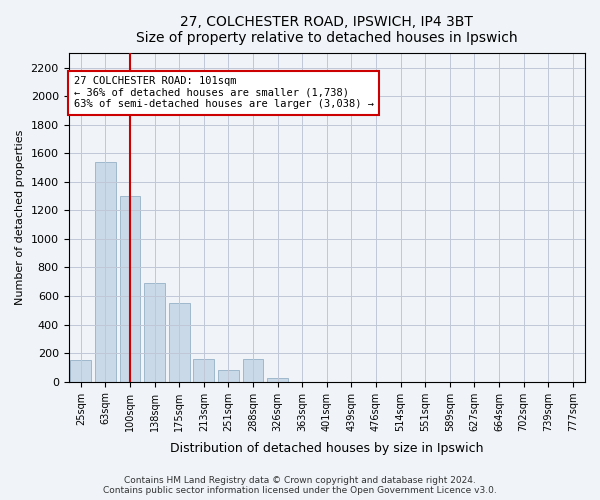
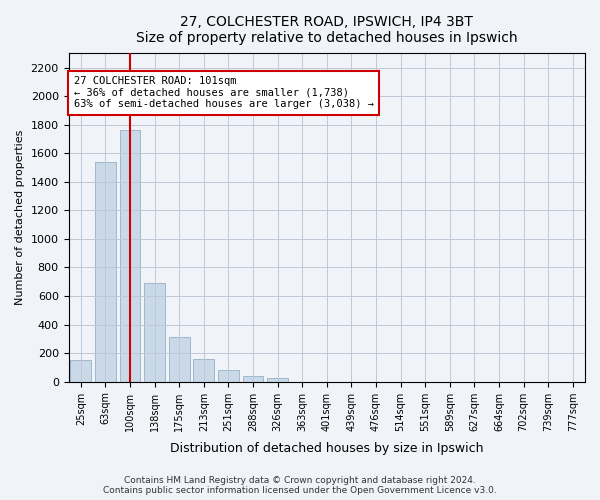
100sqm: 1300 -> 1760
175sqm: 550 -> 310
288sqm: 160 -> 40
